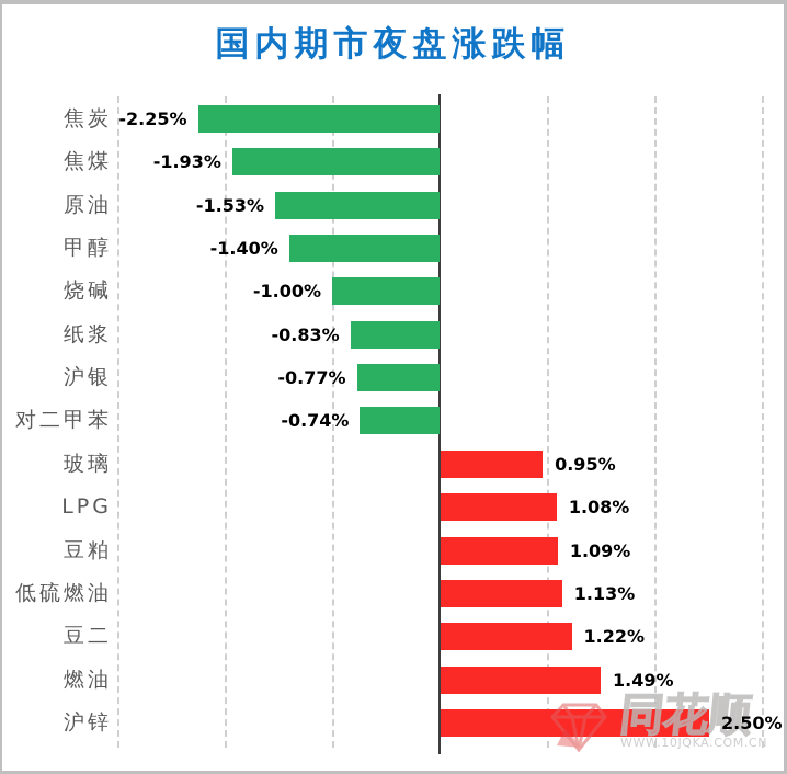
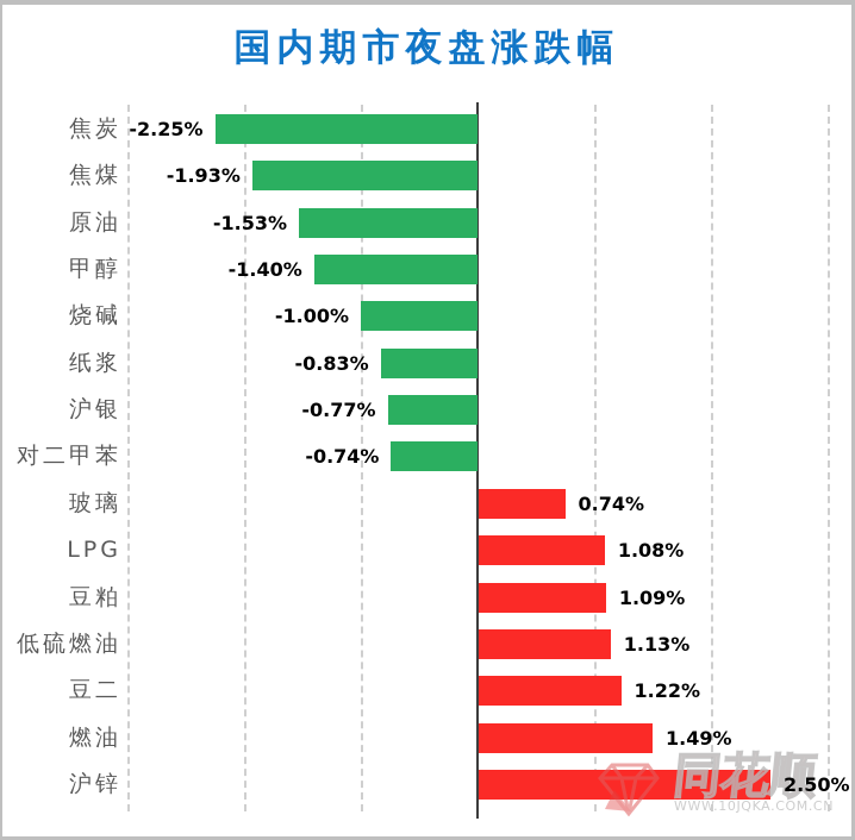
玻璃: 0.95% -> 0.74%
